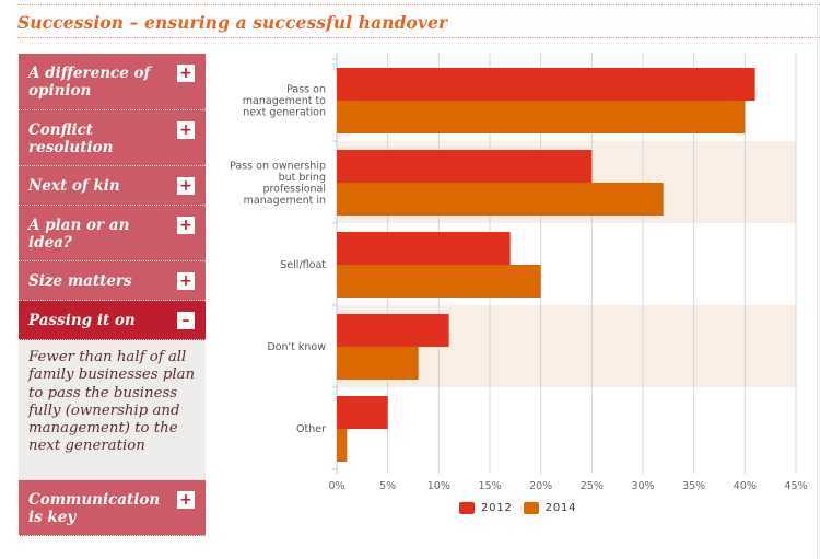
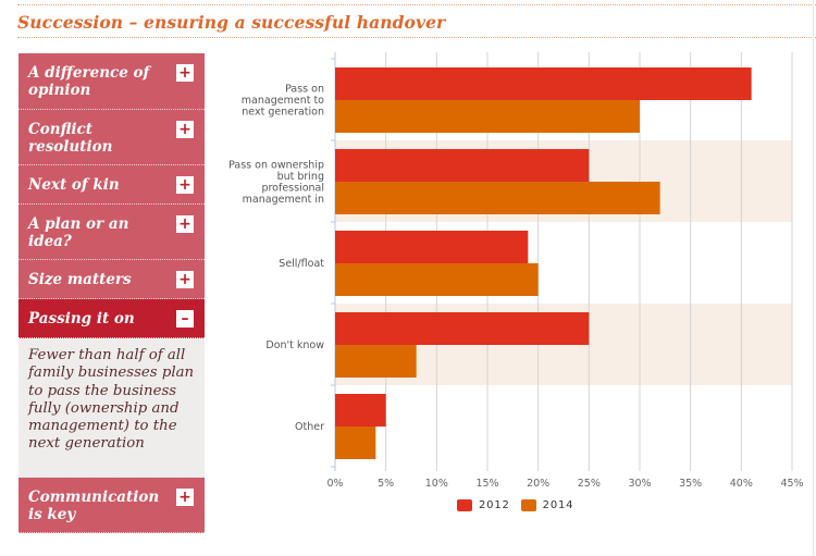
2014/Pass on management to next generation: 40% -> 30%
2012/Sell/float: 17% -> 19%
2012/Don't know: 11% -> 25%
2014/Other: 1% -> 4%
